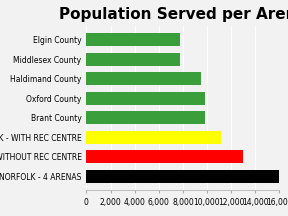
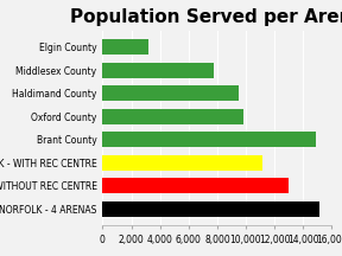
Elgin County: 7,800 -> 3,200
Brant County: 9,800 -> 14,900
NORFOLK - 4 ARENAS: 16,000 -> 15,100
